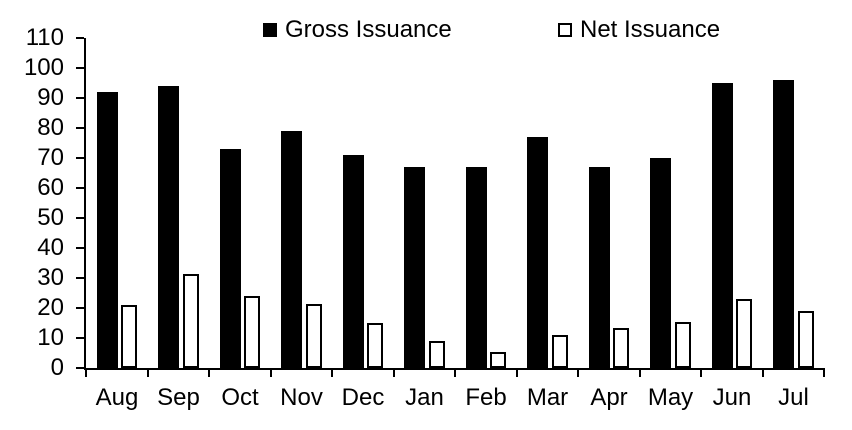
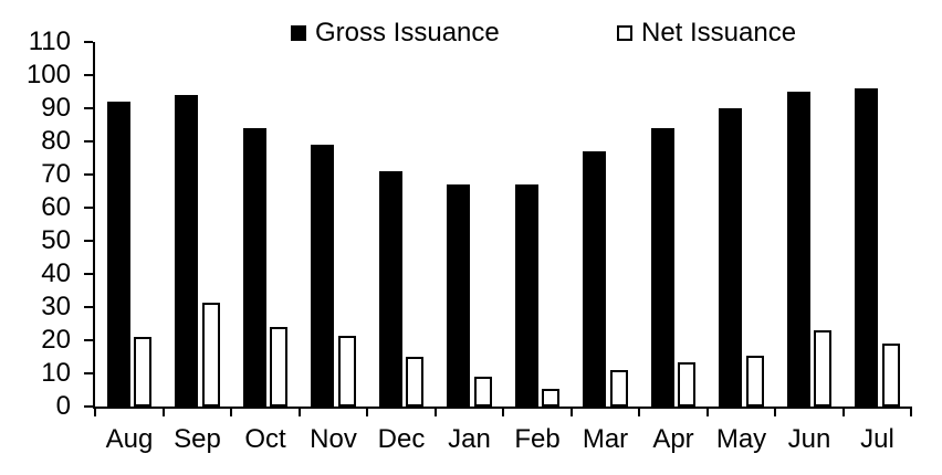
Gross Issuance/Oct: 73 -> 84
Gross Issuance/Apr: 67 -> 84
Gross Issuance/May: 70 -> 90
